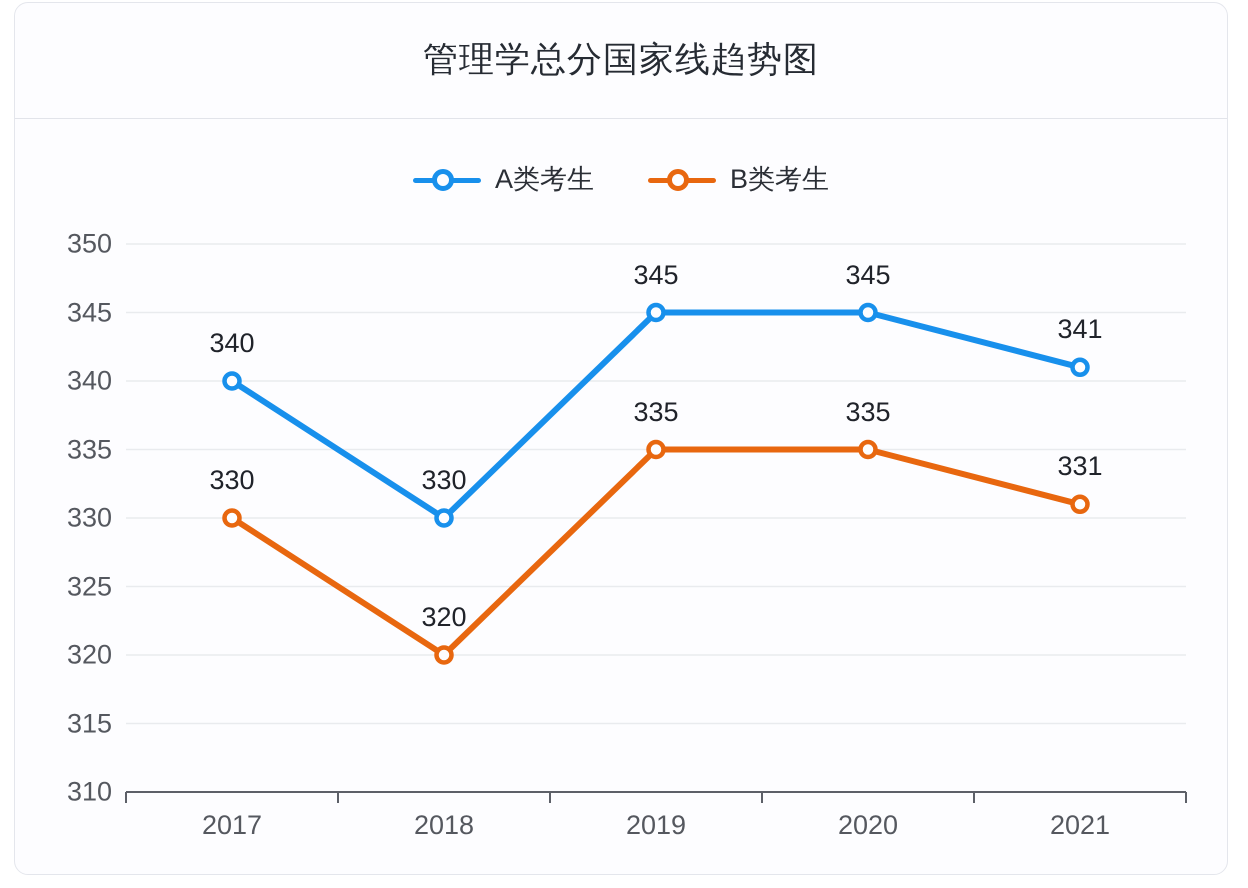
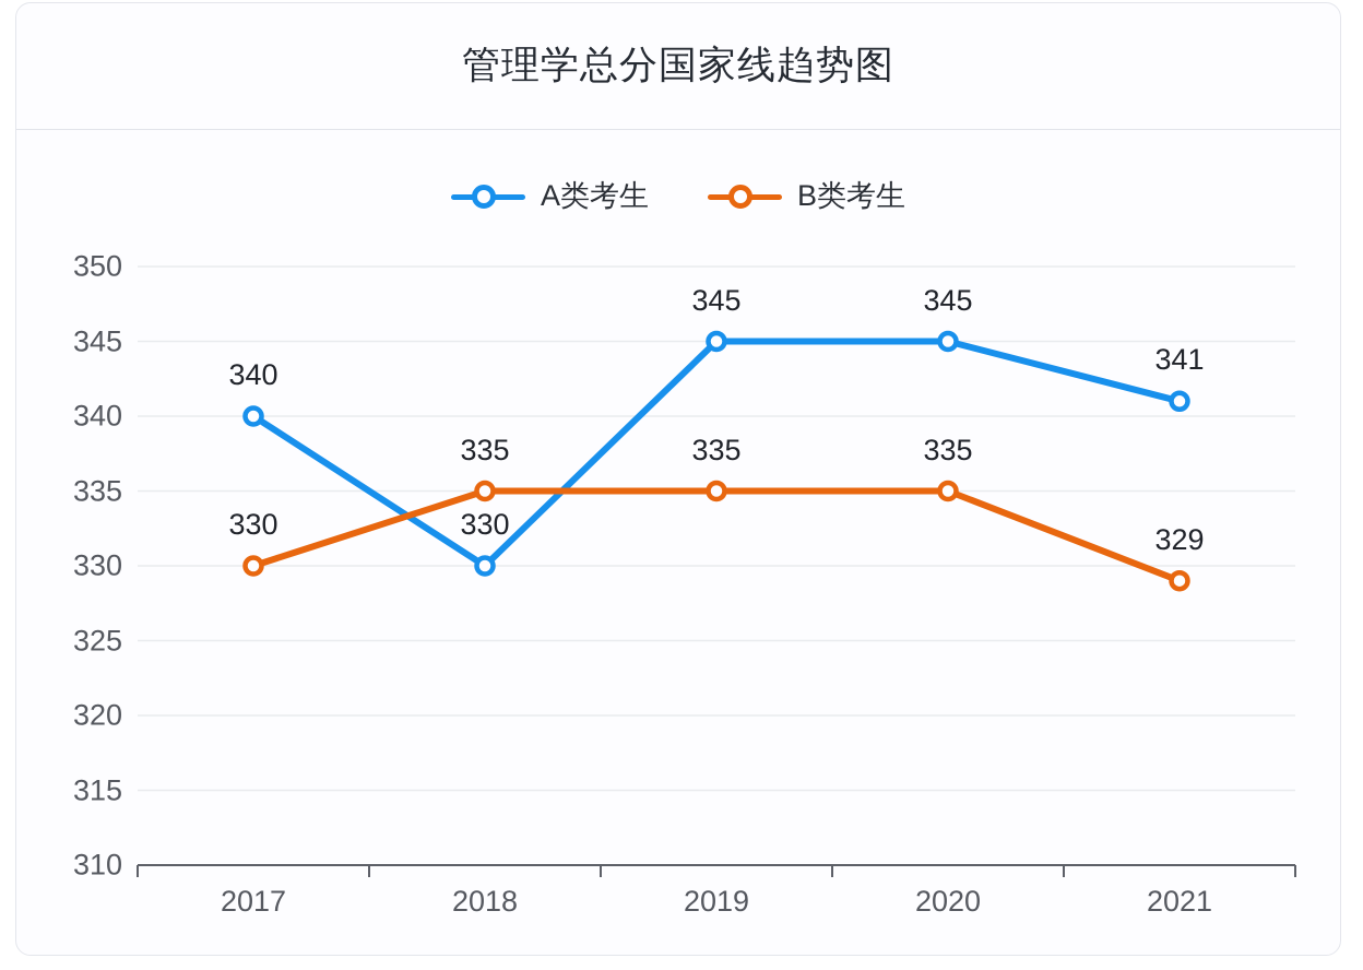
B类考生/2018: 320 -> 335
B类考生/2021: 331 -> 329
